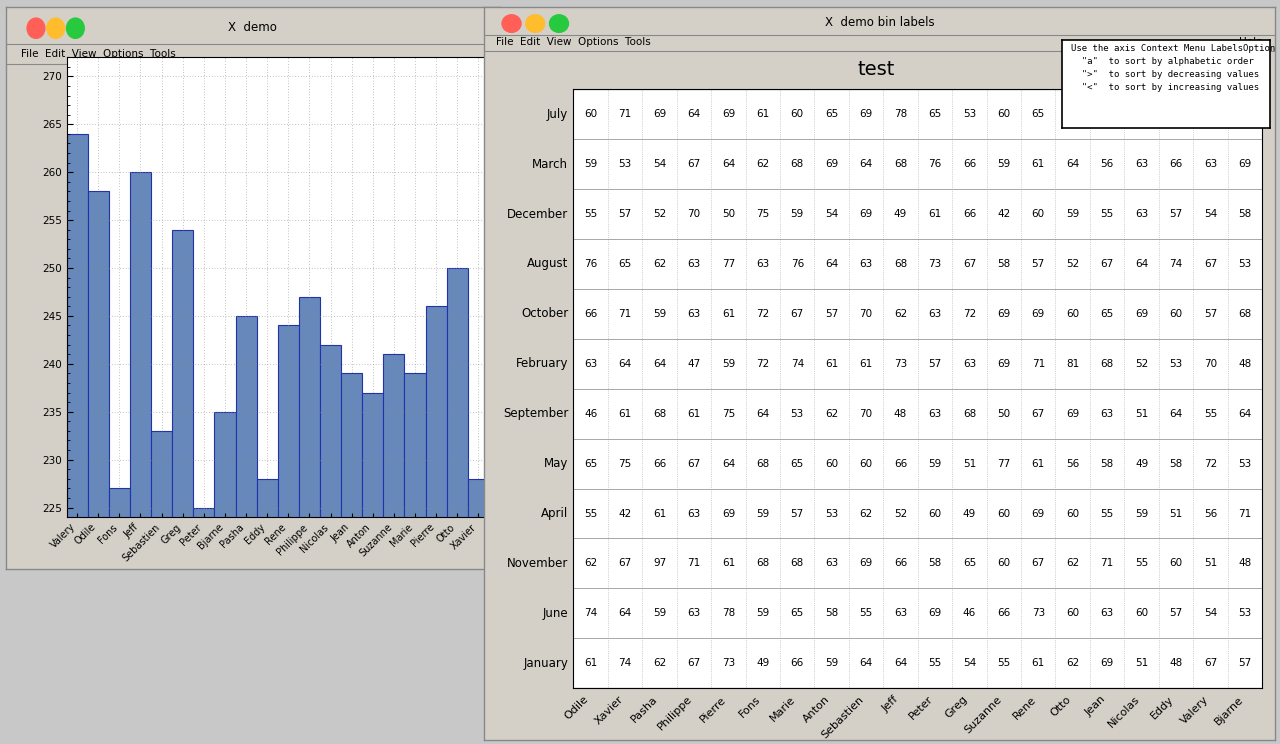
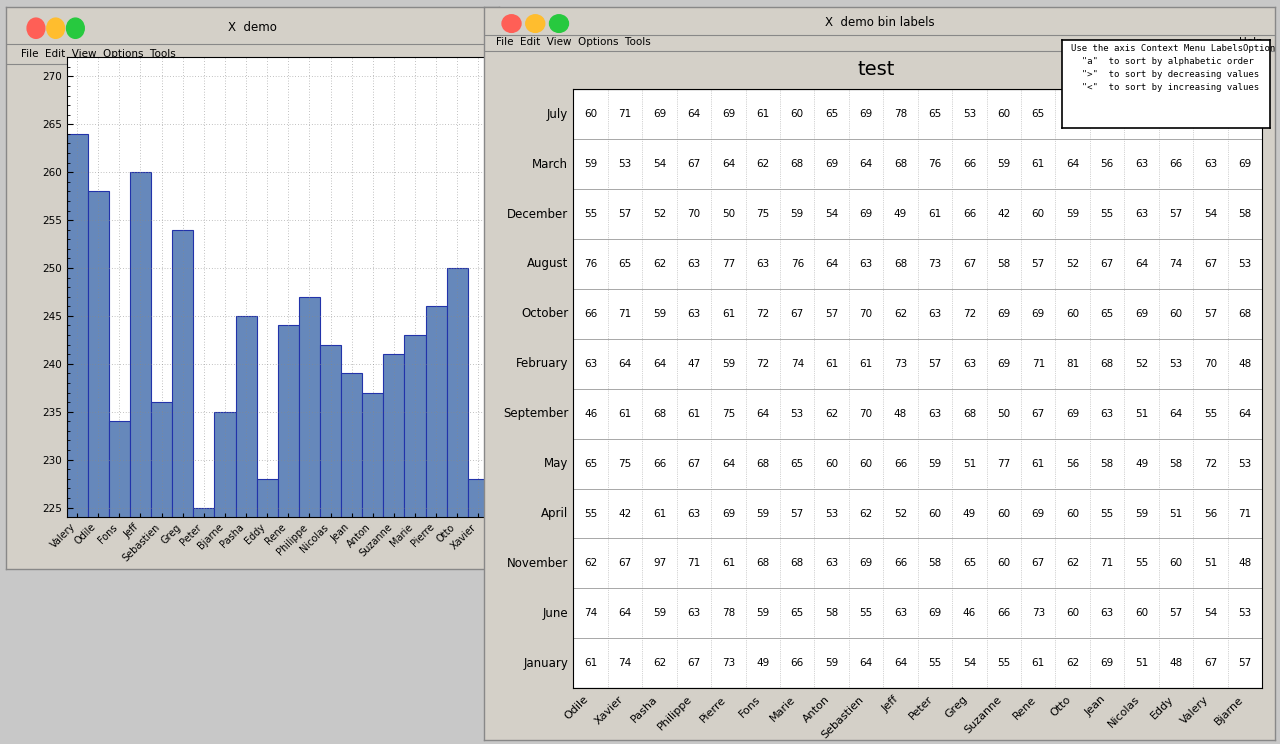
Fons: 227 -> 234
Sebastien: 233 -> 236
Marie: 239 -> 243
